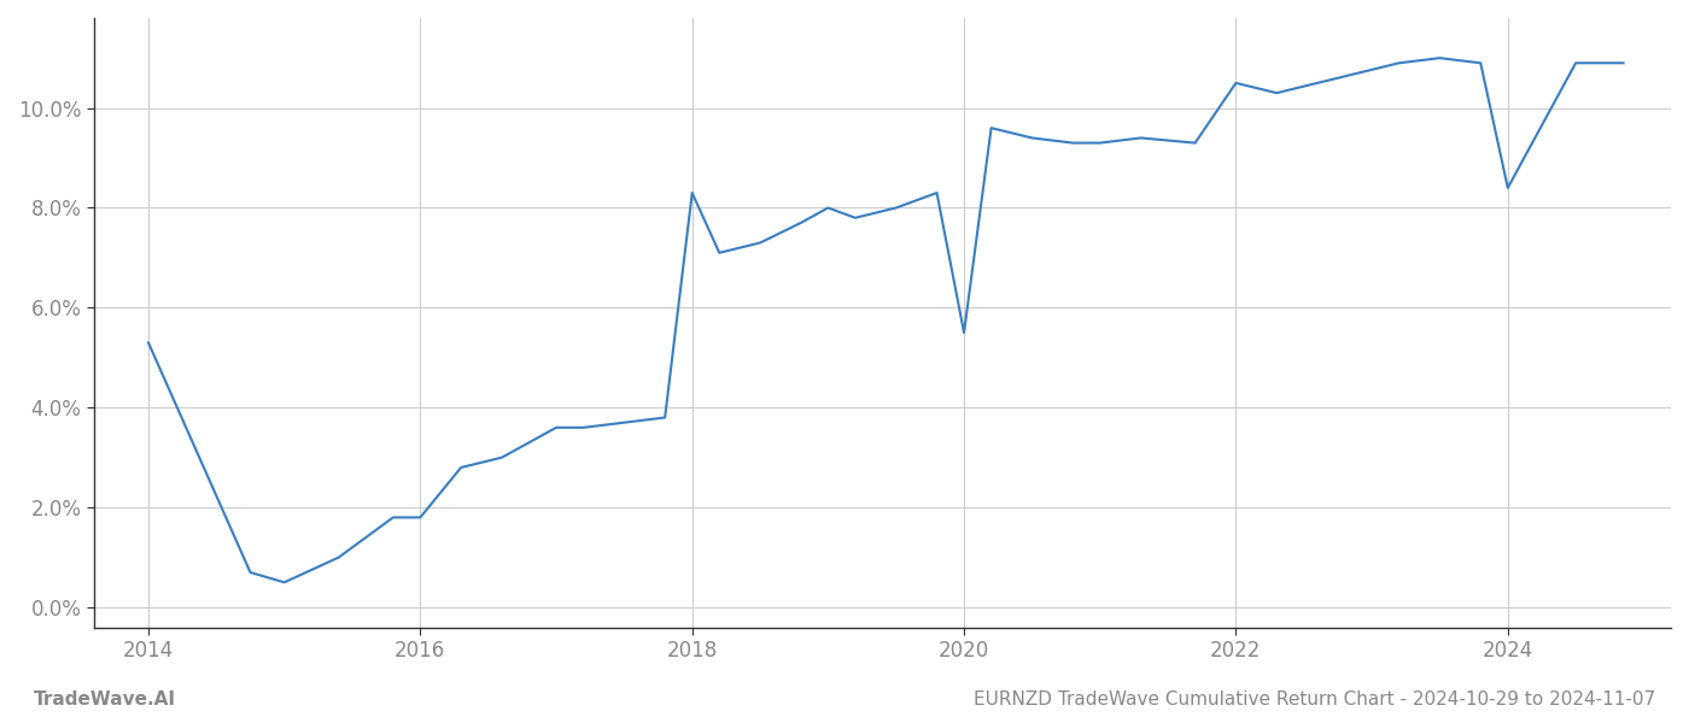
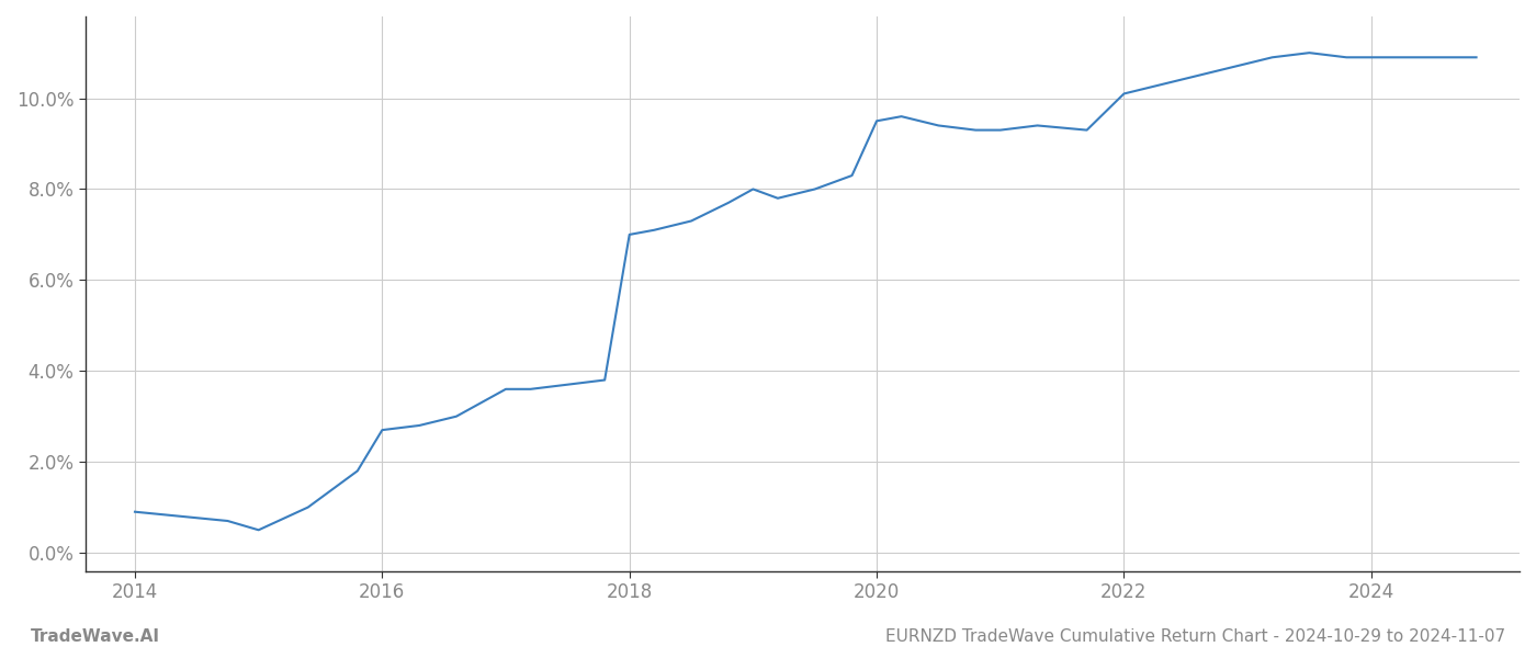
2014: 5.3% -> 0.9%
2016: 1.8% -> 2.7%
2018: 8.3% -> 7.0%
2020: 5.5% -> 9.5%
2022: 10.5% -> 10.1%
2024: 8.4% -> 10.9%
